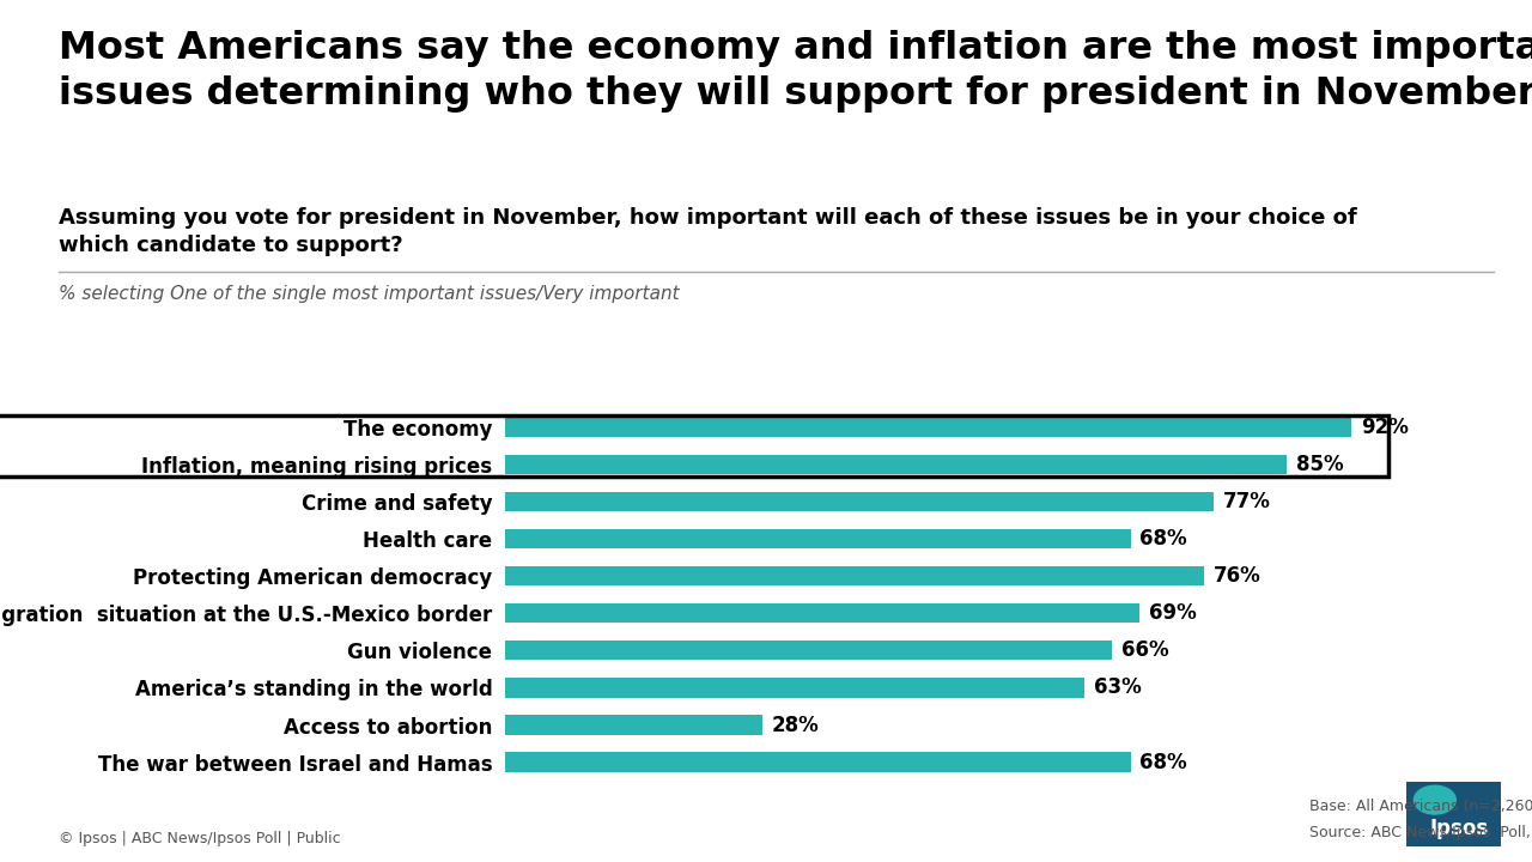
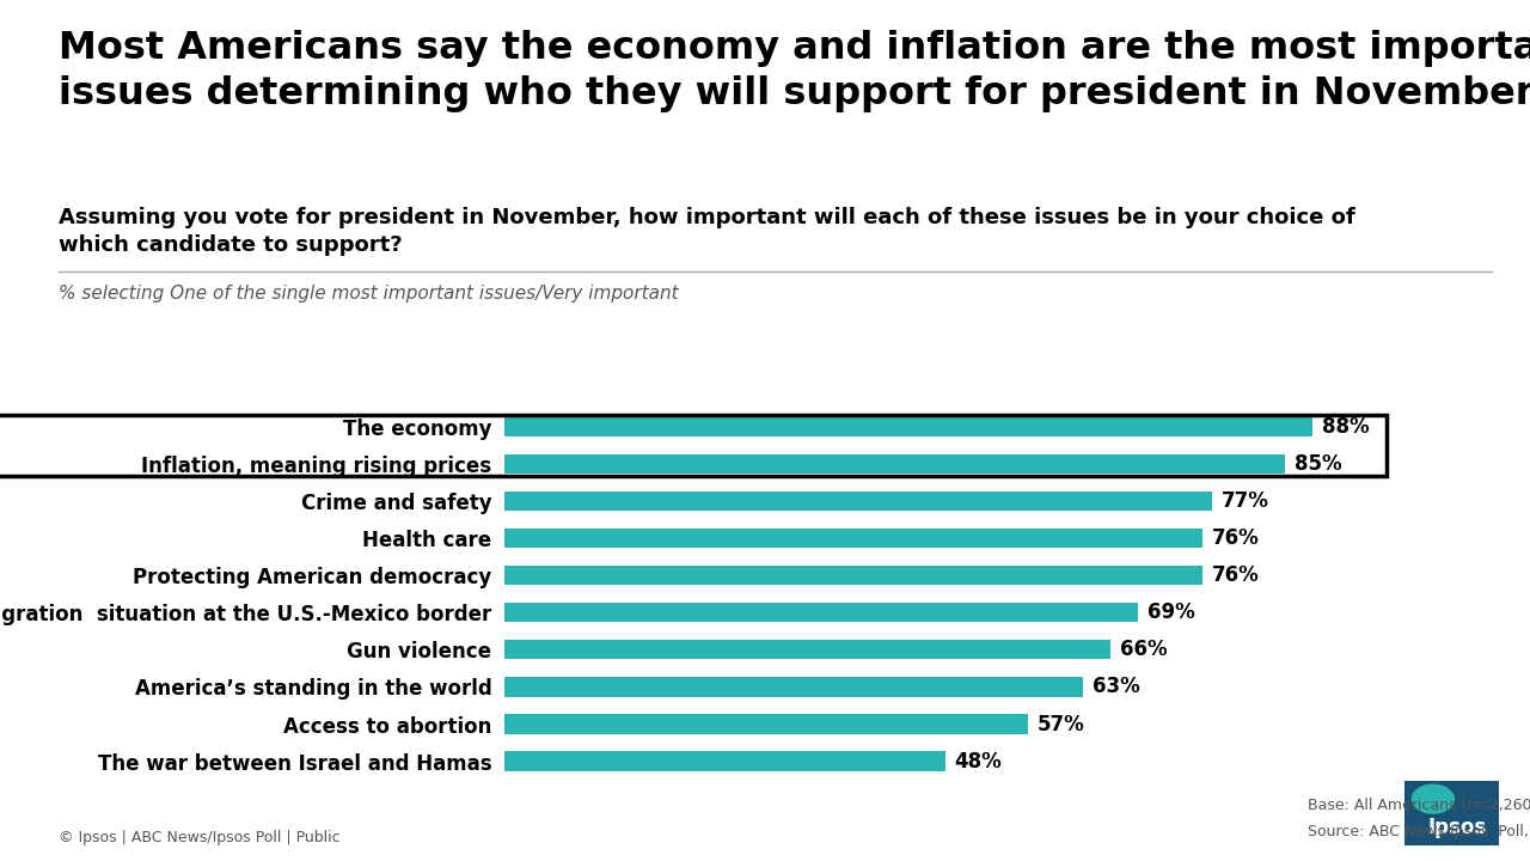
The economy: 92% -> 88%
Health care: 68% -> 76%
Access to abortion: 28% -> 57%
The war between Israel and Hamas: 68% -> 48%
